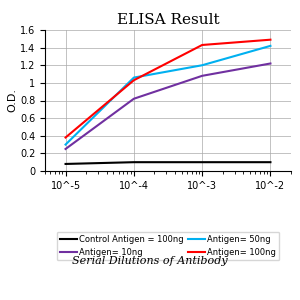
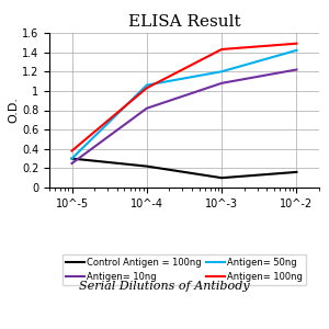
Control Antigen = 100ng/10^-5: 0.08 -> 0.30
Control Antigen = 100ng/10^-4: 0.10 -> 0.22
Control Antigen = 100ng/10^-2: 0.10 -> 0.16
